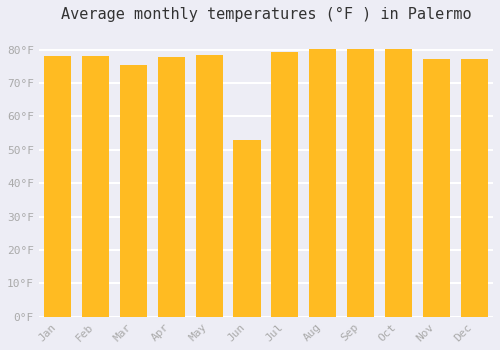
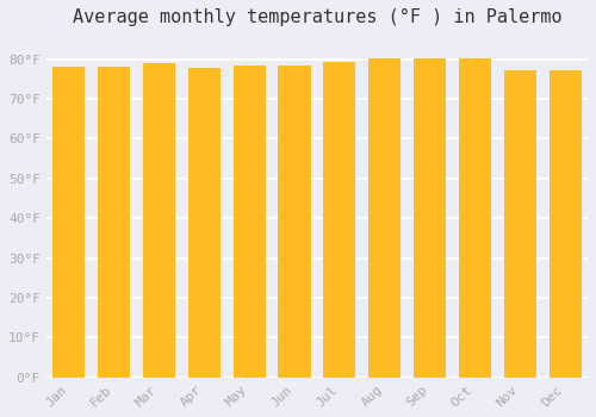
Mar: 75.5°F -> 79.0°F
Jun: 53.0°F -> 78.3°F
